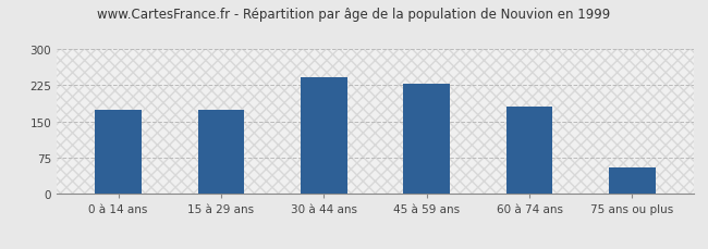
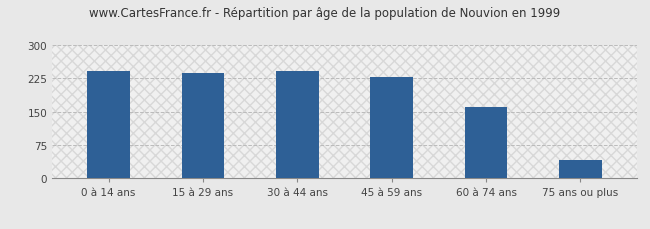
0 à 14 ans: 175 -> 242
15 à 29 ans: 175 -> 238
60 à 74 ans: 180 -> 161
75 ans ou plus: 55 -> 42
